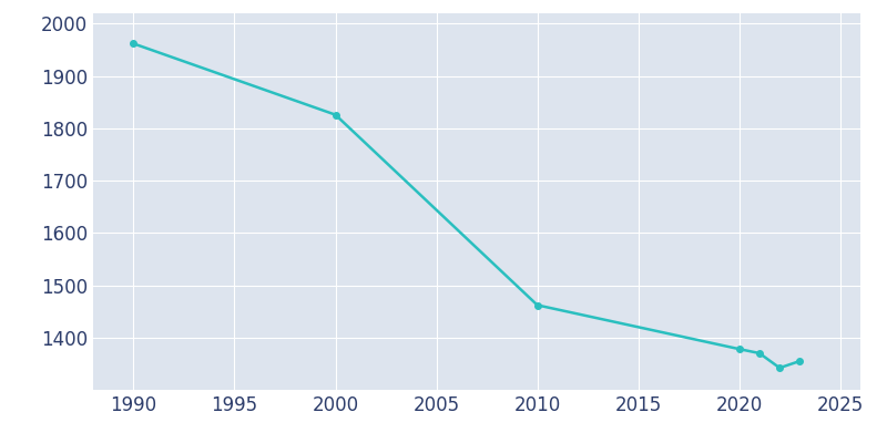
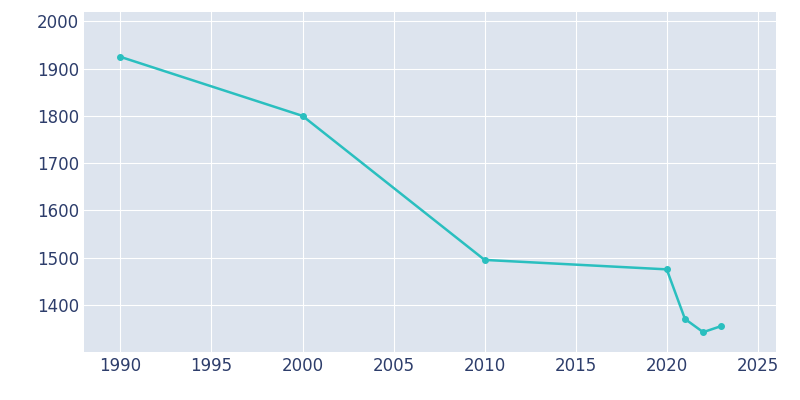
1990: 1962 -> 1925
2000: 1826 -> 1800
2010: 1462 -> 1495
2020: 1378 -> 1475
